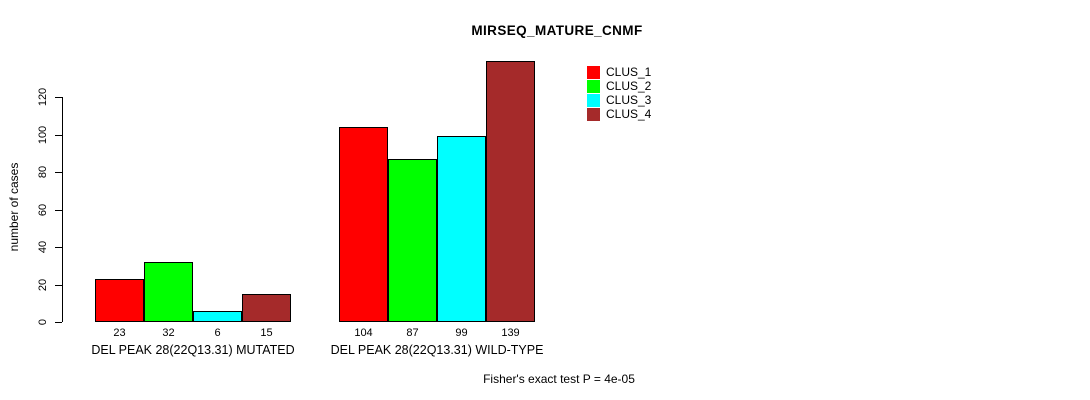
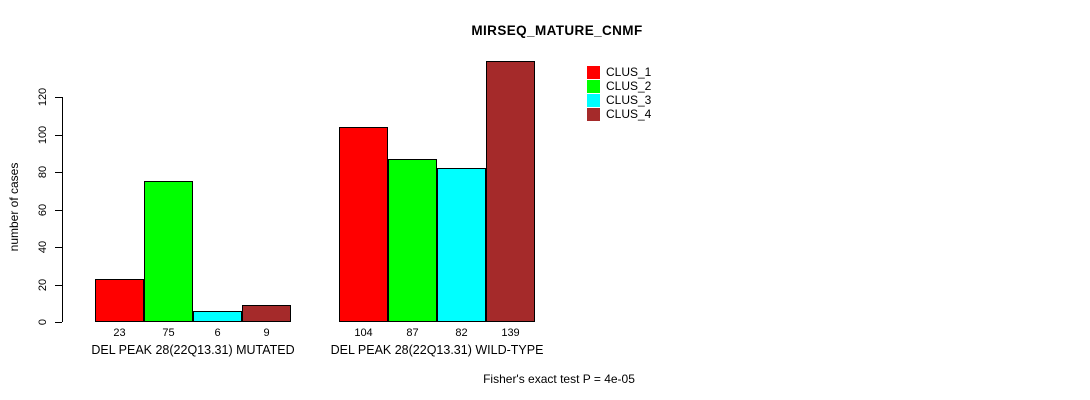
CLUS_2/DEL PEAK 28(22Q13.31) MUTATED: 32 -> 75
CLUS_4/DEL PEAK 28(22Q13.31) MUTATED: 15 -> 9
CLUS_3/DEL PEAK 28(22Q13.31) WILD-TYPE: 99 -> 82
